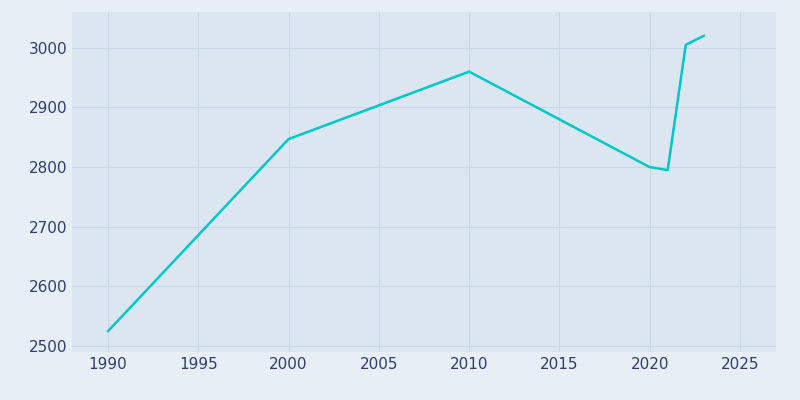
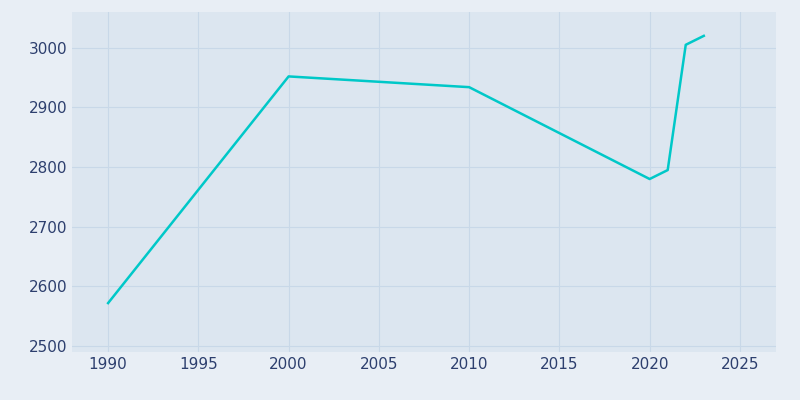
1990: 2525 -> 2572
2000: 2847 -> 2952
2010: 2960 -> 2934
2020: 2800 -> 2780
